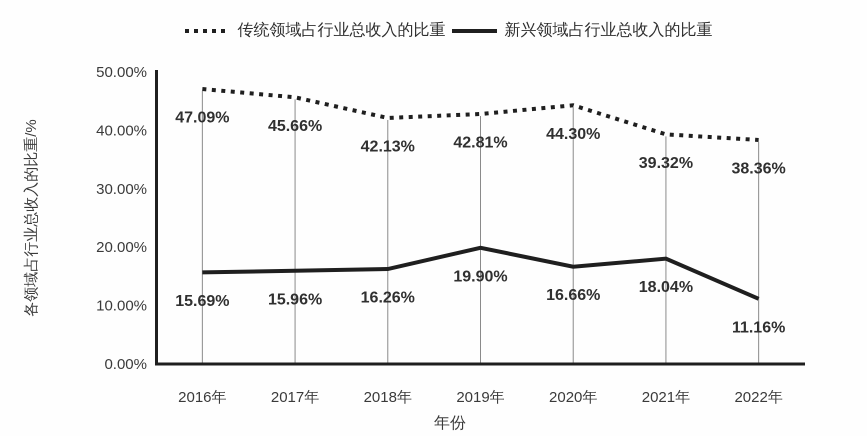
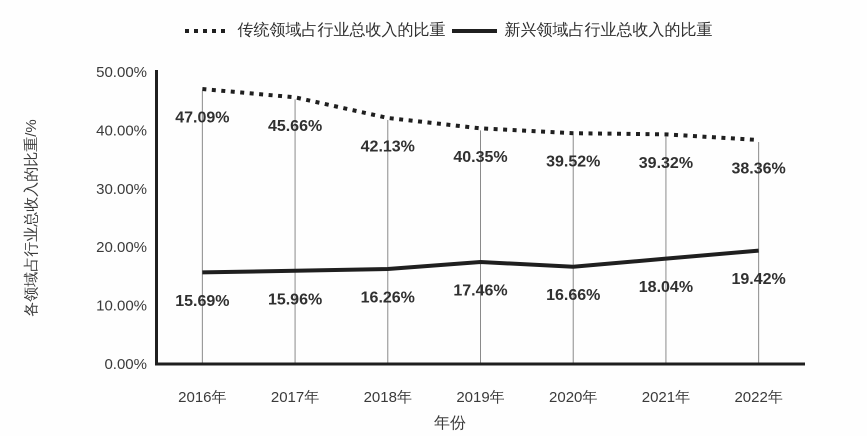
传统领域占行业总收入的比重/2019年: 42.81% -> 40.35%
新兴领域占行业总收入的比重/2019年: 19.90% -> 17.46%
传统领域占行业总收入的比重/2020年: 44.30% -> 39.52%
新兴领域占行业总收入的比重/2022年: 11.16% -> 19.42%
